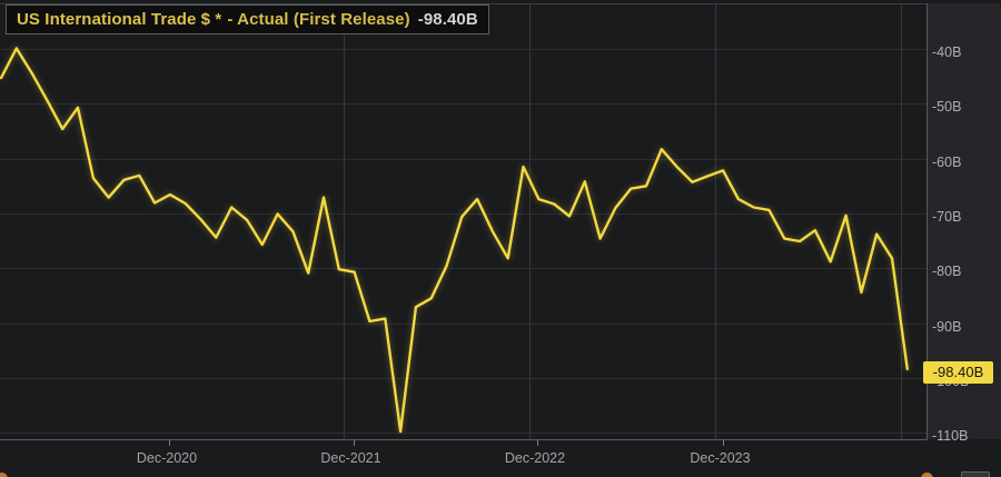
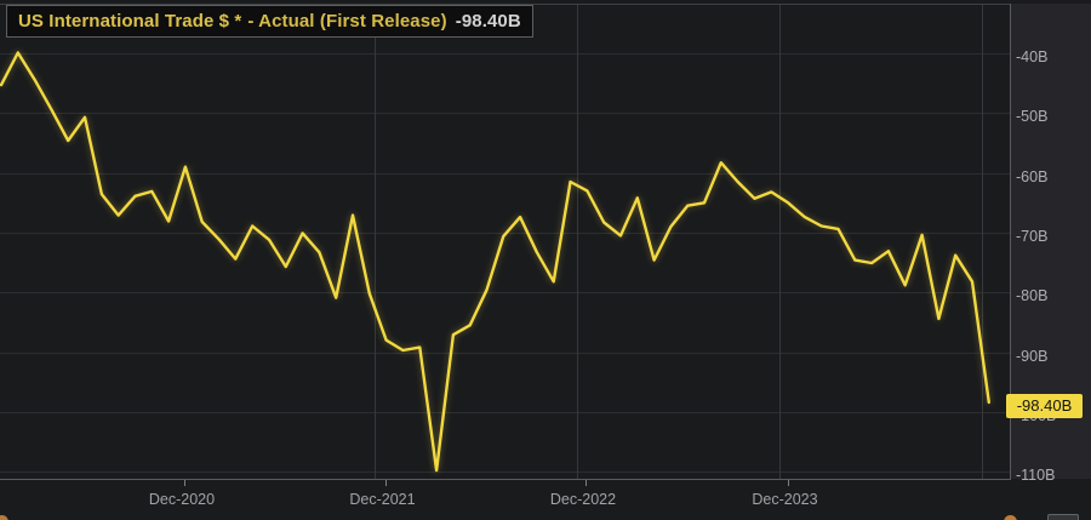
Dec-2020: -67B -> -59B
Dec-2021: -81B -> -88B
Dec-2022: -67B -> -63B
Dec-2023: -62B -> -65B
